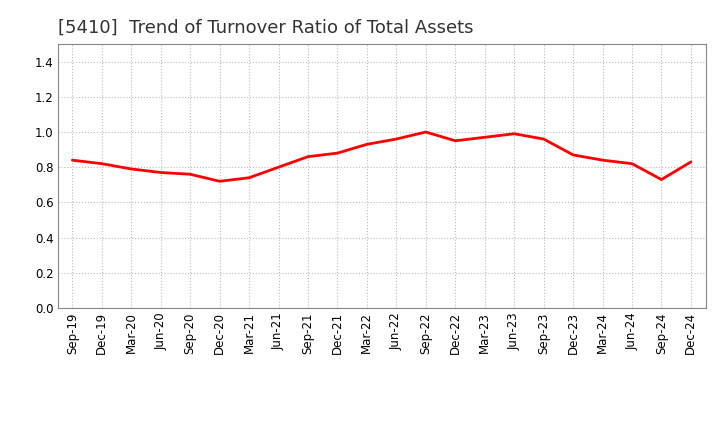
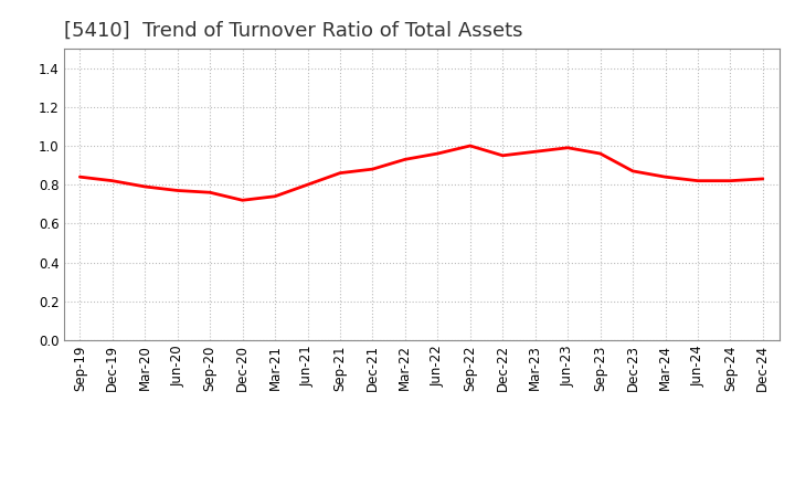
Sep-24: 0.73 -> 0.82
